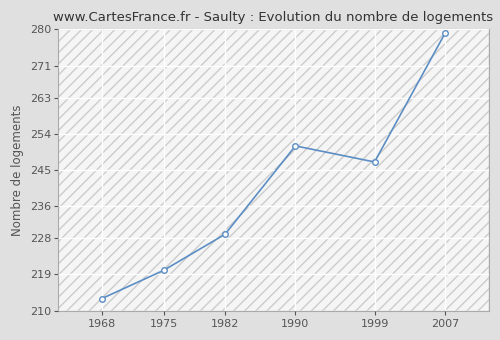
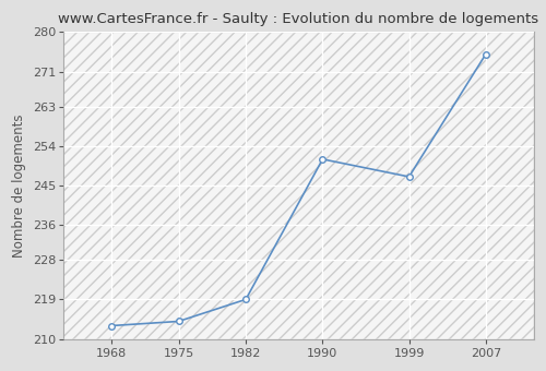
1975: 220 -> 214
1982: 229 -> 219
2007: 279 -> 275
